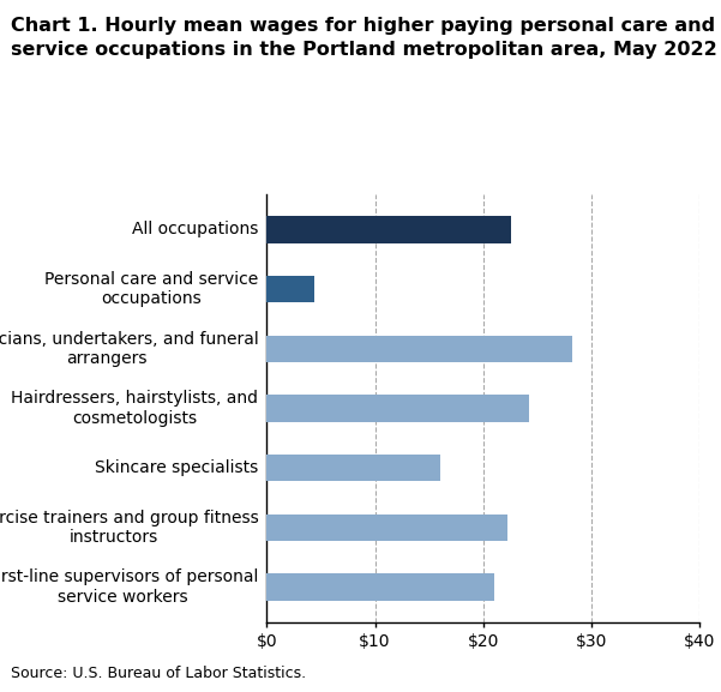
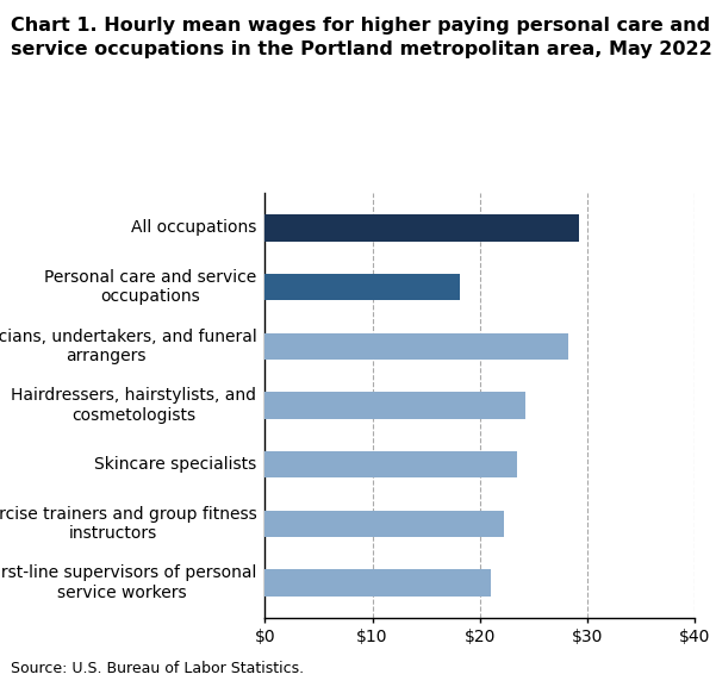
All occupations: $22.6 -> $29.2
Personal care and service occupations: $4.4 -> $18.1
Skincare specialists: $16.0 -> $23.5
